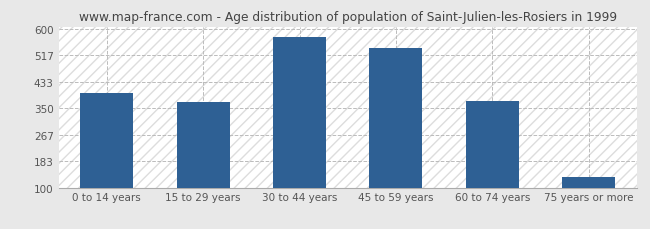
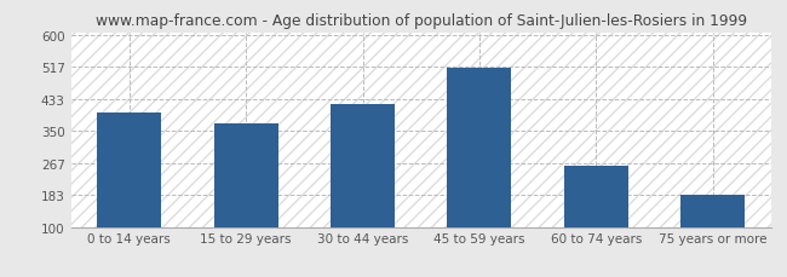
30 to 44 years: 575 -> 420
45 to 59 years: 541 -> 515
60 to 74 years: 372 -> 260
75 years or more: 135 -> 185
